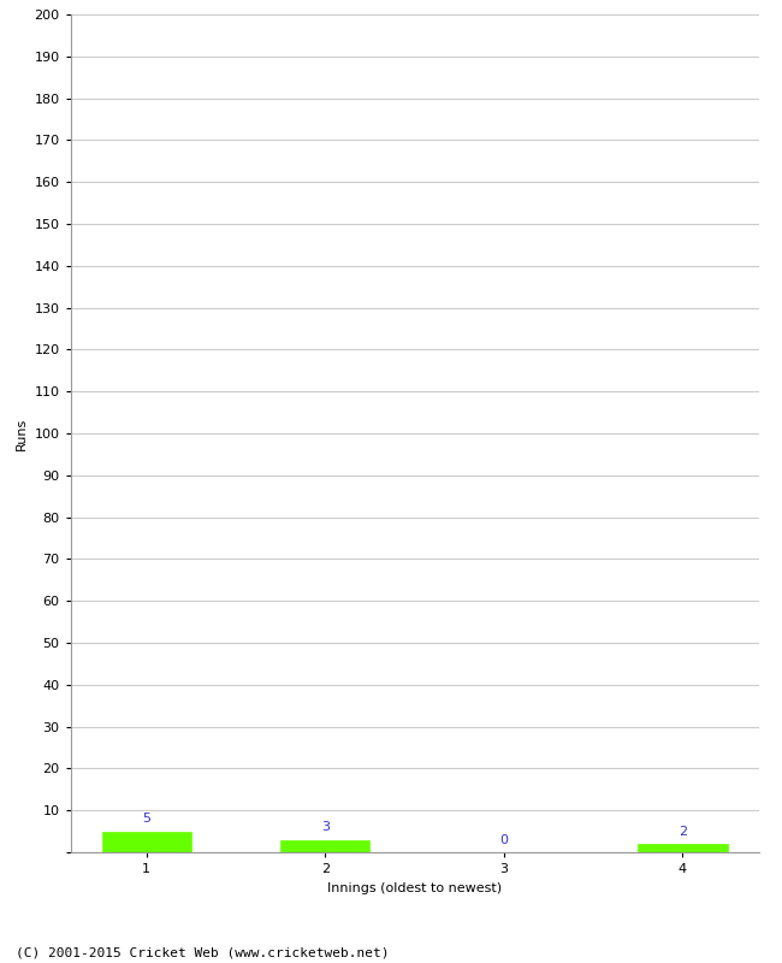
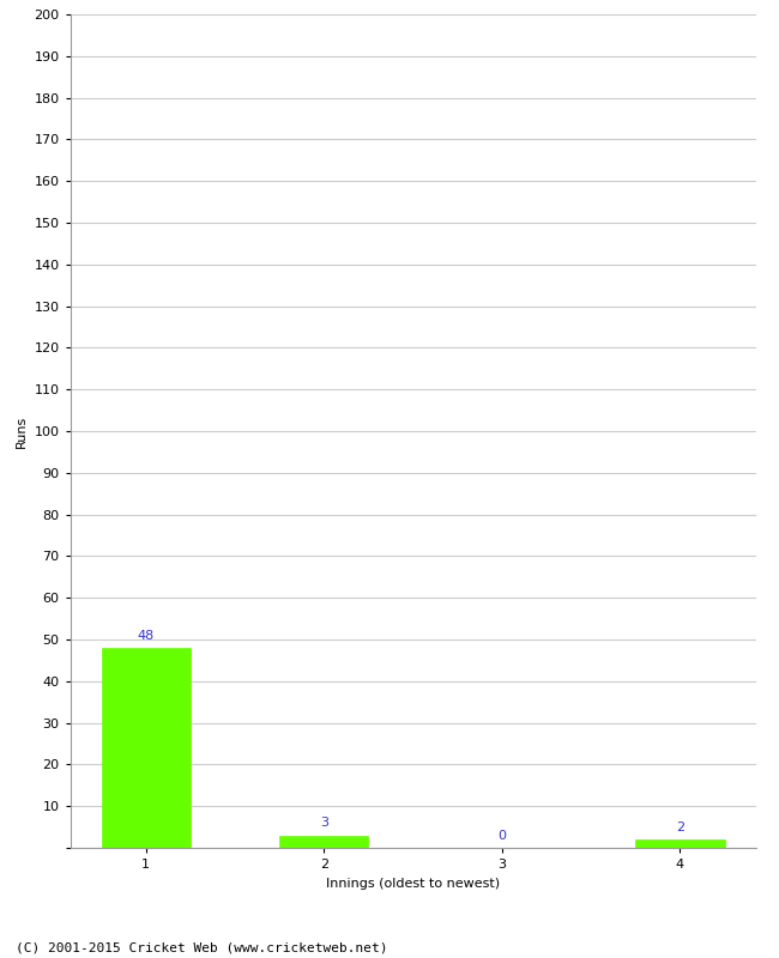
1: 5 -> 48
